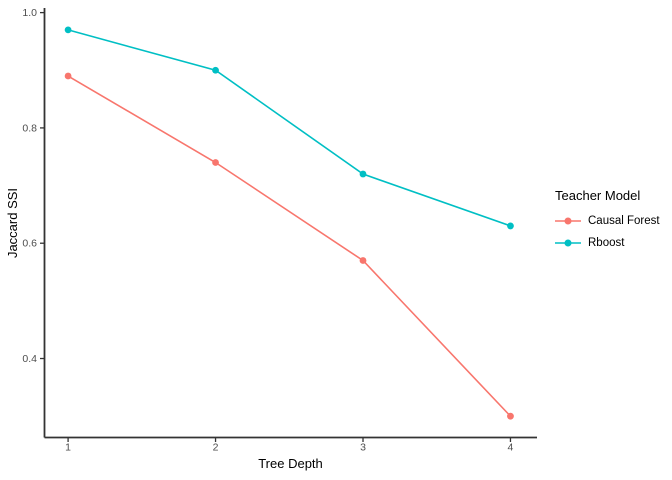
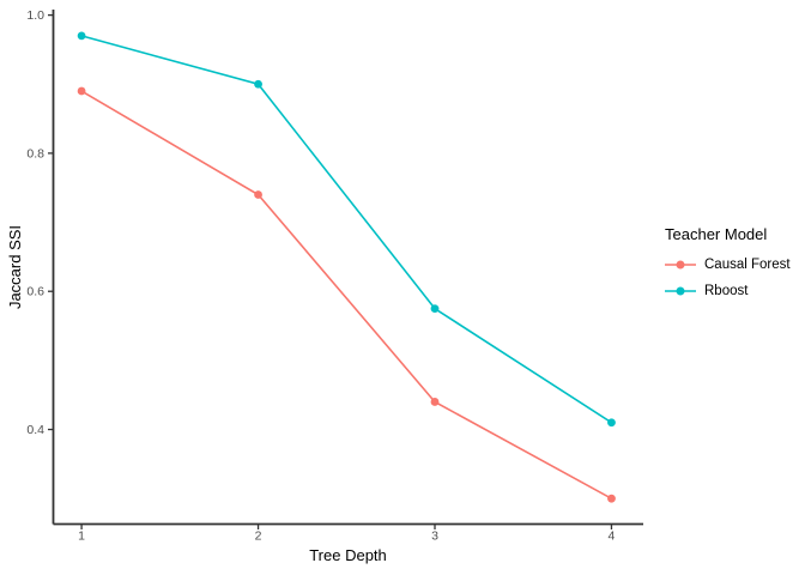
Causal Forest/3: 0.57 -> 0.44
Rboost/3: 0.72 -> 0.57
Rboost/4: 0.63 -> 0.41
